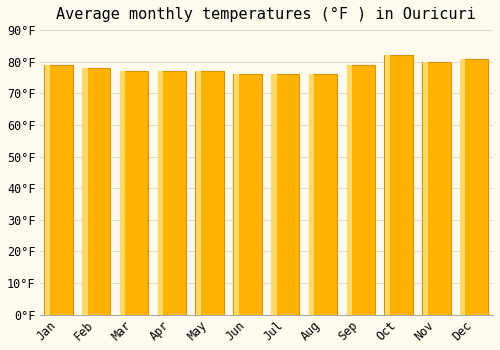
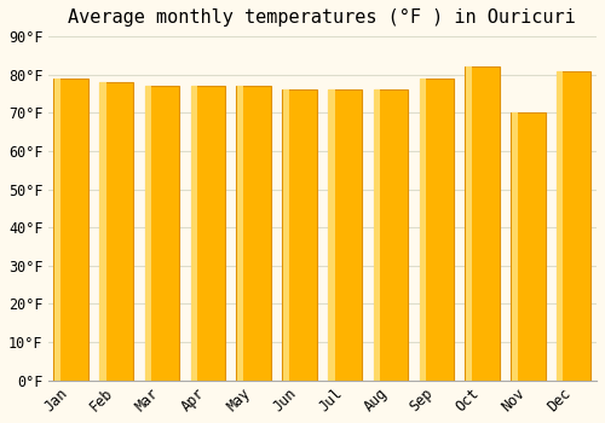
Nov: 80°F -> 70°F
